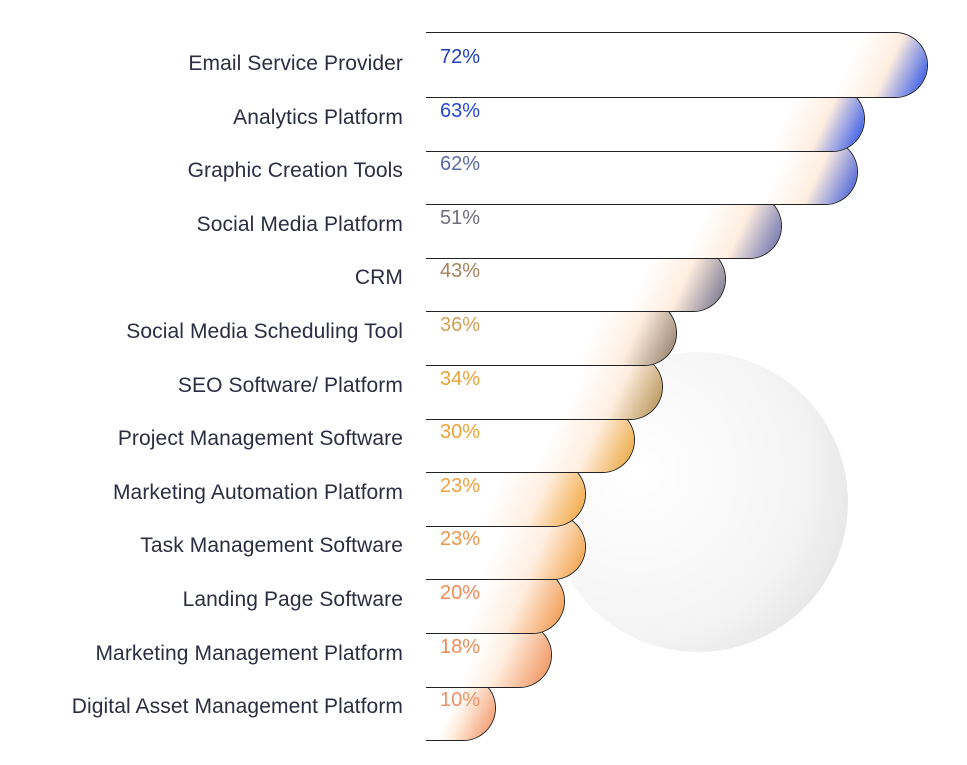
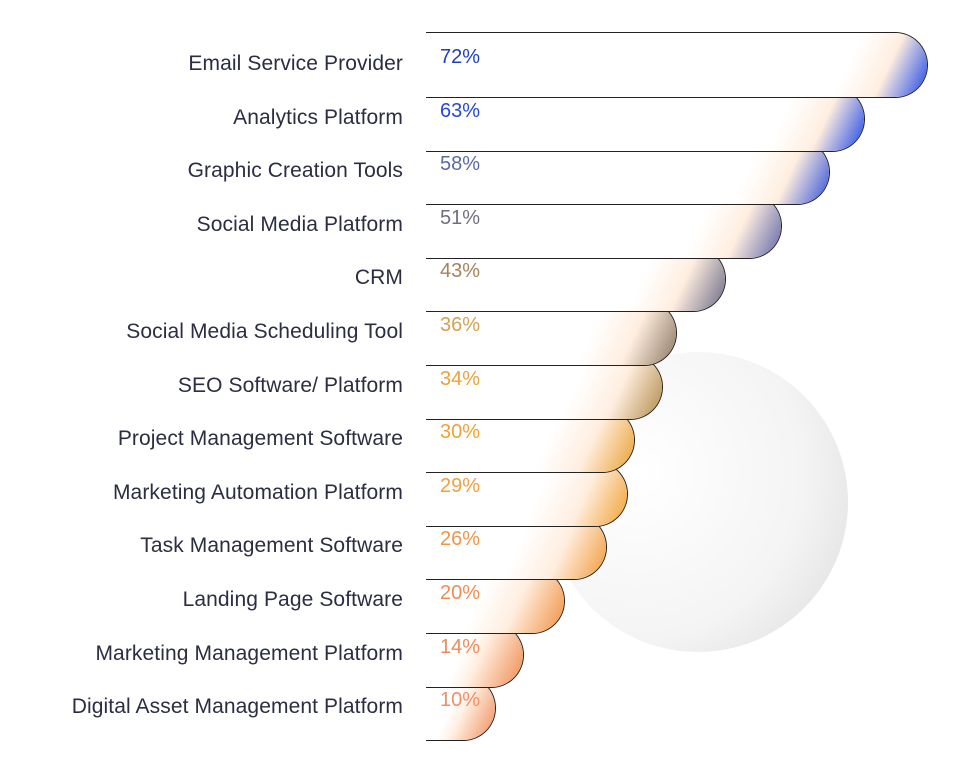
Graphic Creation Tools: 62% -> 58%
Marketing Automation Platform: 23% -> 29%
Task Management Software: 23% -> 26%
Marketing Management Platform: 18% -> 14%
